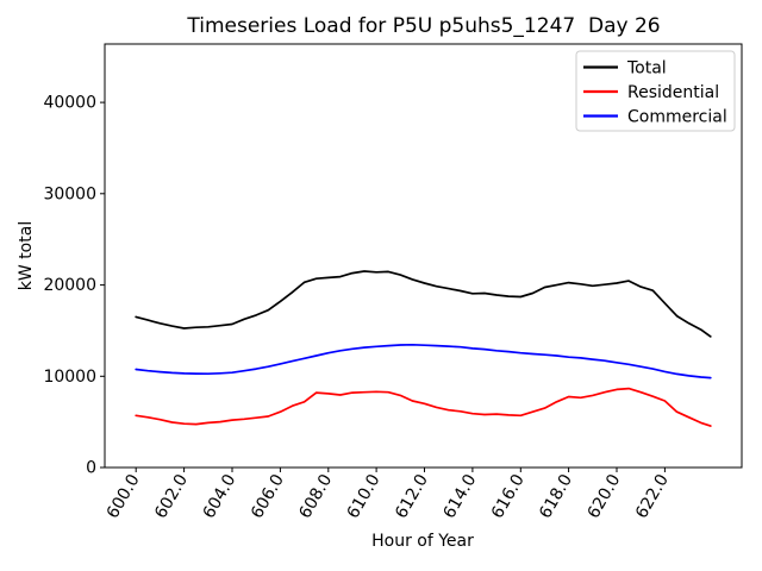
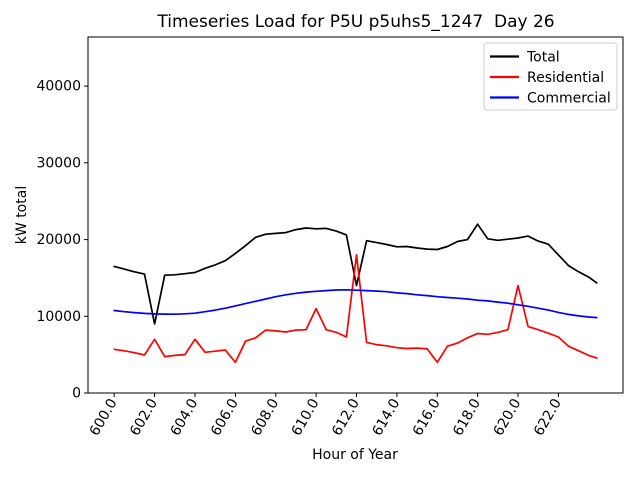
Total/602.0: 15000 -> 9000
Residential/602.0: 5000 -> 7000
Residential/604.0: 5000 -> 7000
Residential/606.0: 6000 -> 4000
Residential/610.0: 8000 -> 11000
Total/612.0: 20000 -> 14000
Residential/612.0: 7000 -> 18000
Residential/616.0: 6000 -> 4000
Total/618.0: 20000 -> 22000
Residential/620.0: 9000 -> 14000
